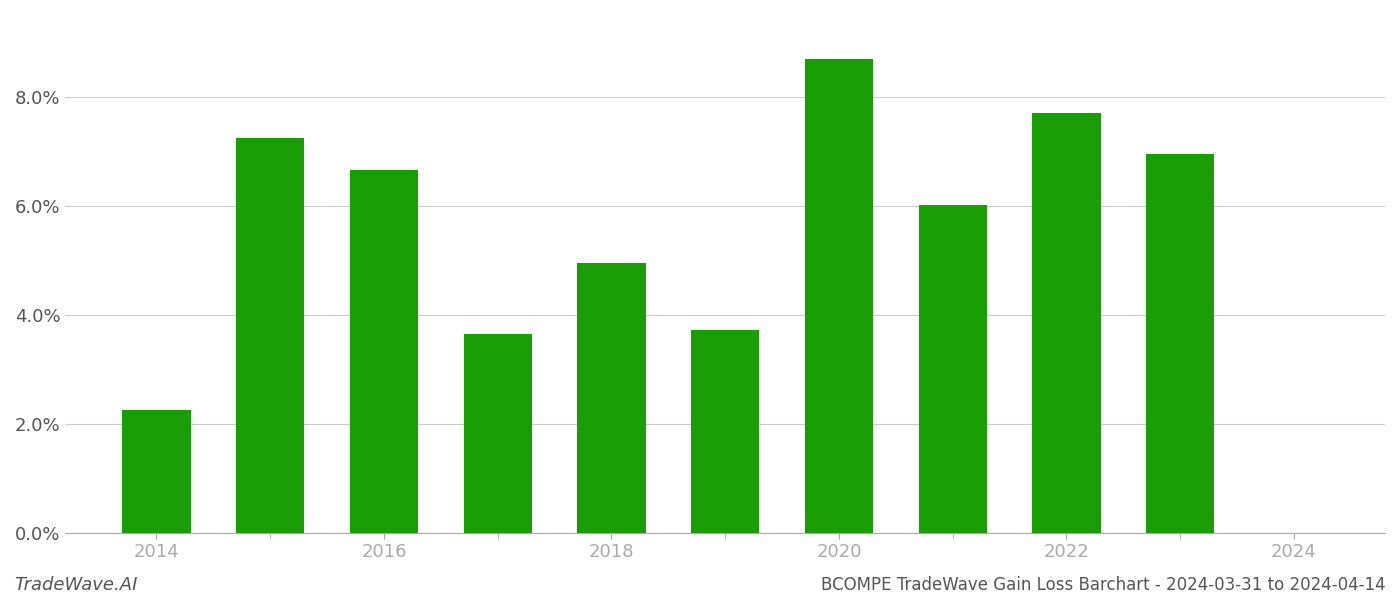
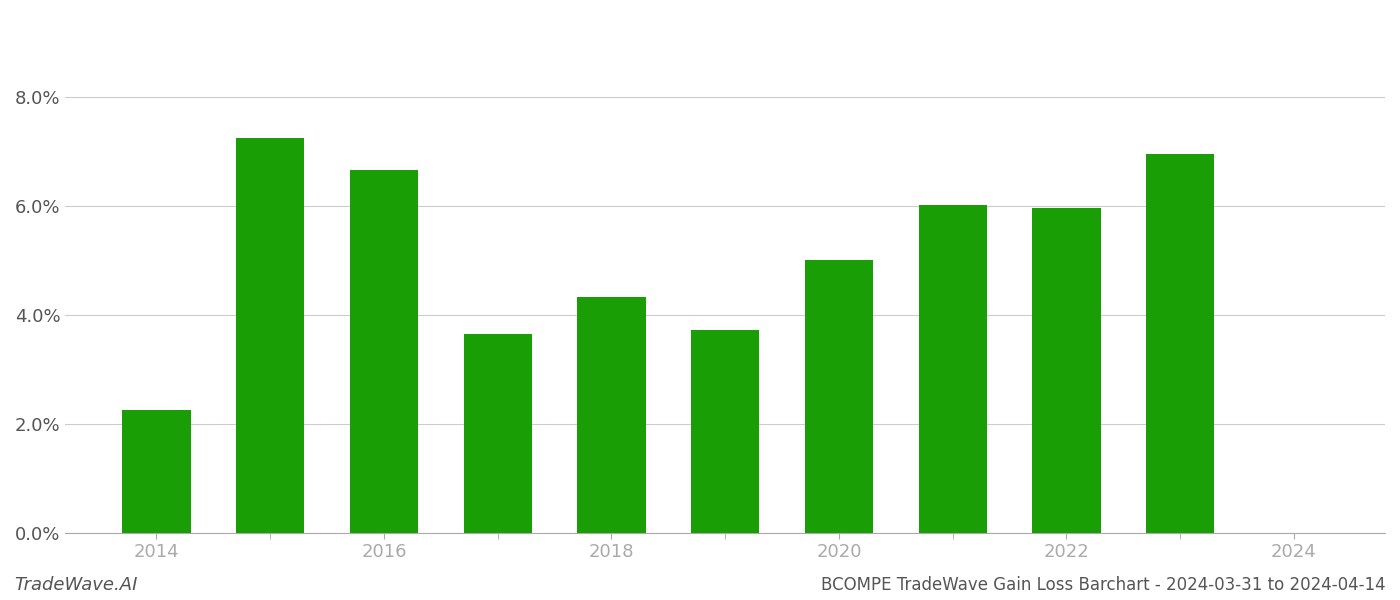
2018: 4.95% -> 4.32%
2020: 8.70% -> 5.00%
2022: 7.70% -> 5.96%
